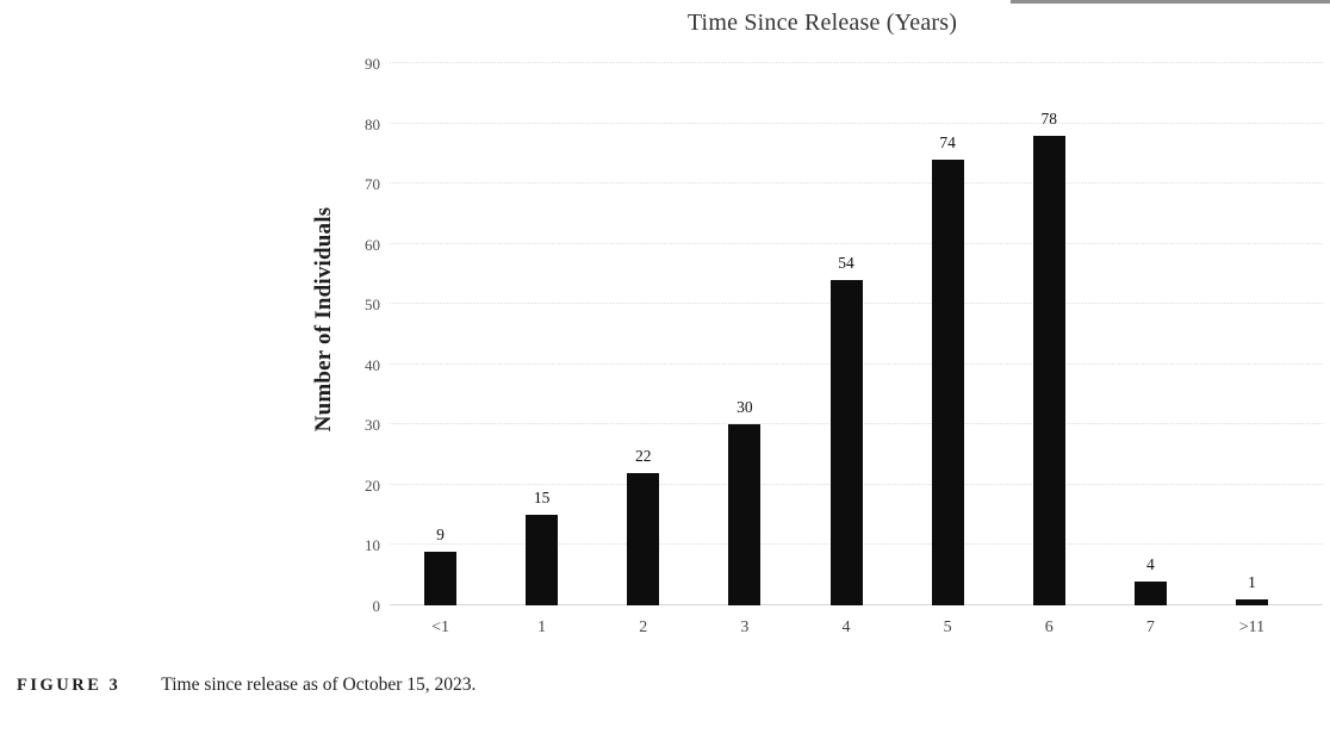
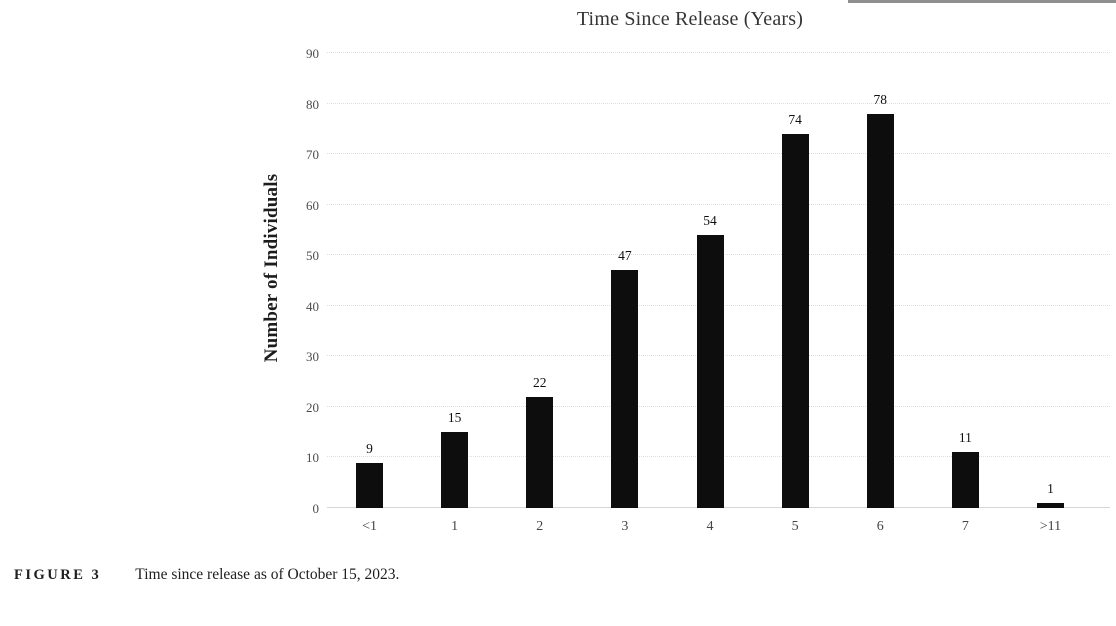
3: 30 -> 47
7: 4 -> 11
